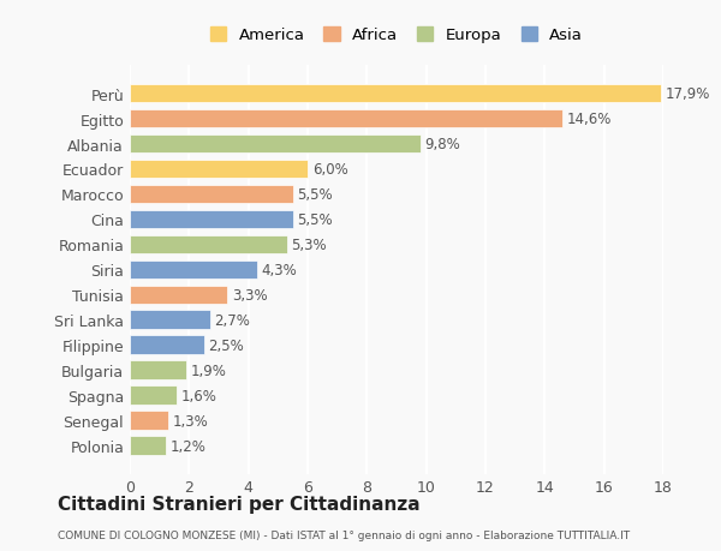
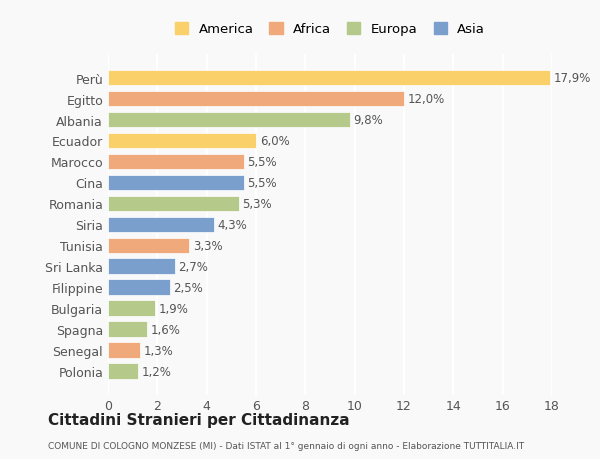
Egitto: 14,6% -> 12,0%
